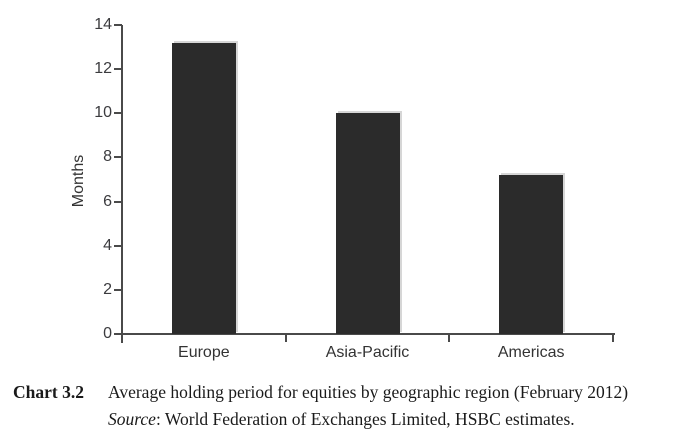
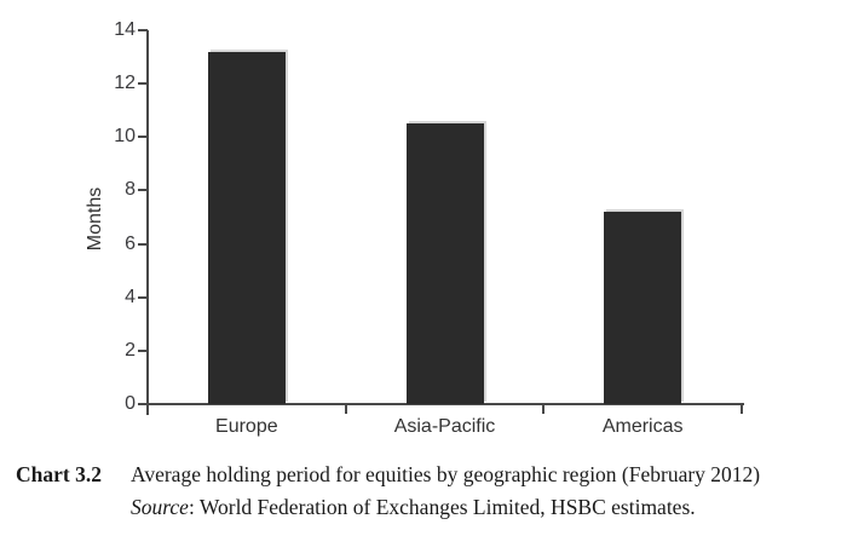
Asia-Pacific: 10.0 -> 10.5
